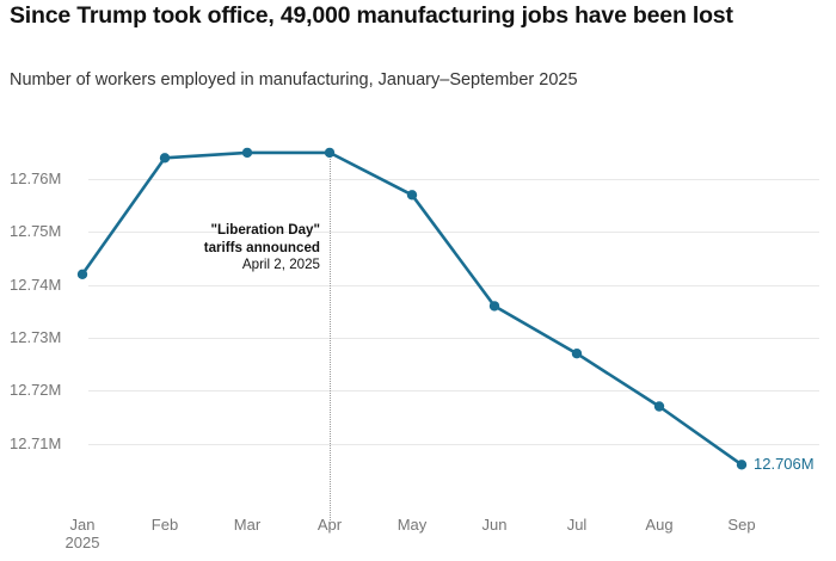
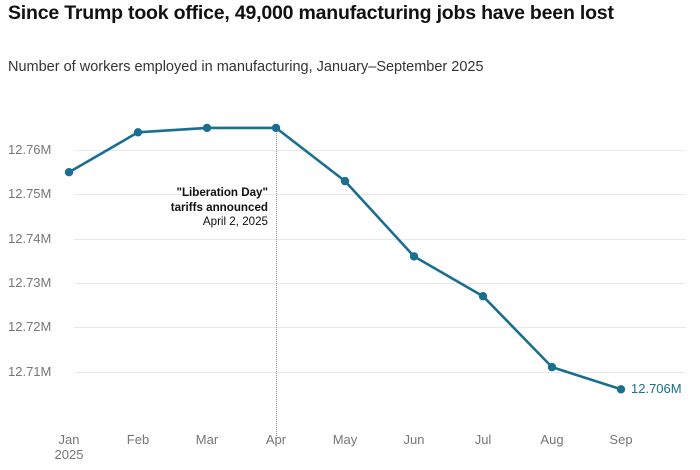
Jan: 12.742M -> 12.755M
May: 12.757M -> 12.753M
Aug: 12.717M -> 12.711M
